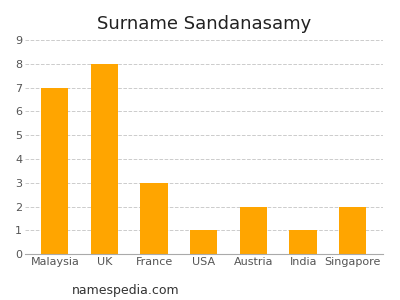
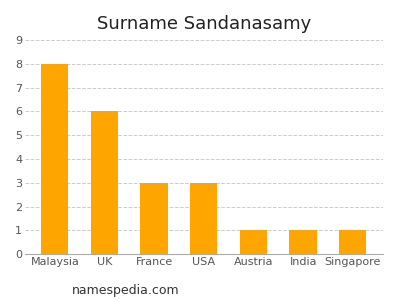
Malaysia: 7 -> 8
UK: 8 -> 6
USA: 1 -> 3
Austria: 2 -> 1
Singapore: 2 -> 1
